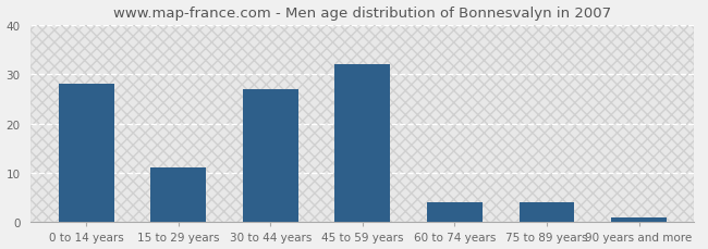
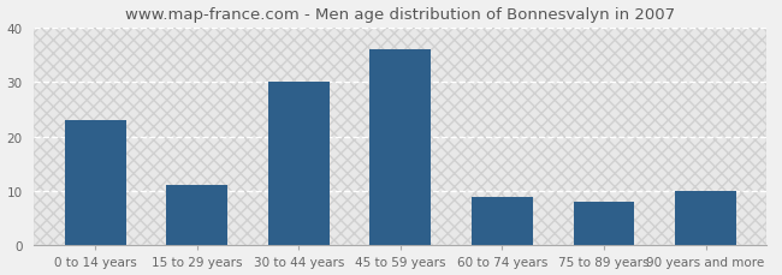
0 to 14 years: 28 -> 23
30 to 44 years: 27 -> 30
45 to 59 years: 32 -> 36
60 to 74 years: 4 -> 9
75 to 89 years: 4 -> 8
90 years and more: 1 -> 10
